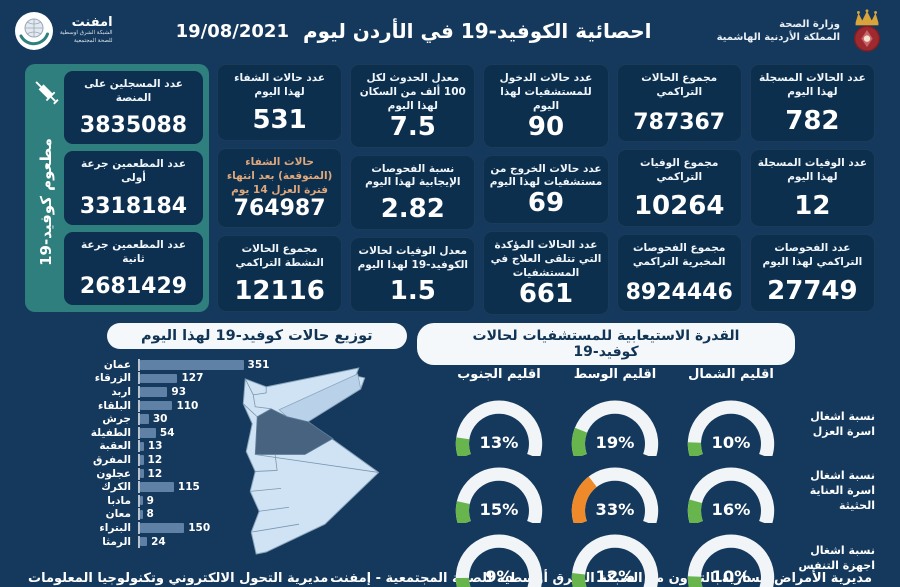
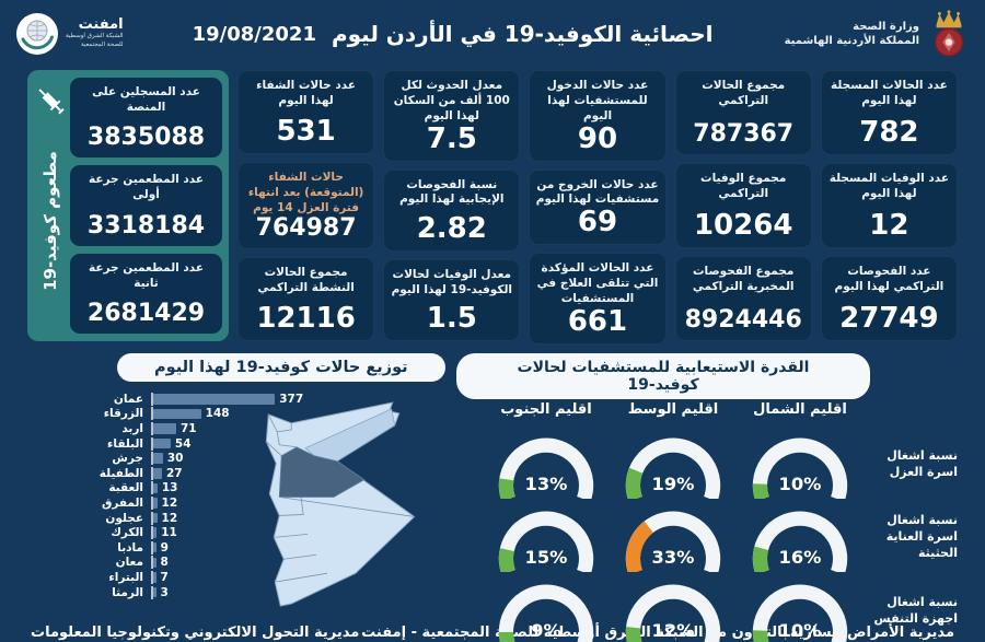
توزيع حالات كوفيد-19 لهذا اليوم/عمان: 351 -> 377
توزيع حالات كوفيد-19 لهذا اليوم/الزرقاء: 127 -> 148
توزيع حالات كوفيد-19 لهذا اليوم/اربد: 93 -> 71
توزيع حالات كوفيد-19 لهذا اليوم/البلقاء: 110 -> 54
توزيع حالات كوفيد-19 لهذا اليوم/الطفيلة: 54 -> 27
توزيع حالات كوفيد-19 لهذا اليوم/الكرك: 115 -> 11
توزيع حالات كوفيد-19 لهذا اليوم/البتراء: 150 -> 7
توزيع حالات كوفيد-19 لهذا اليوم/الرمثا: 24 -> 3
